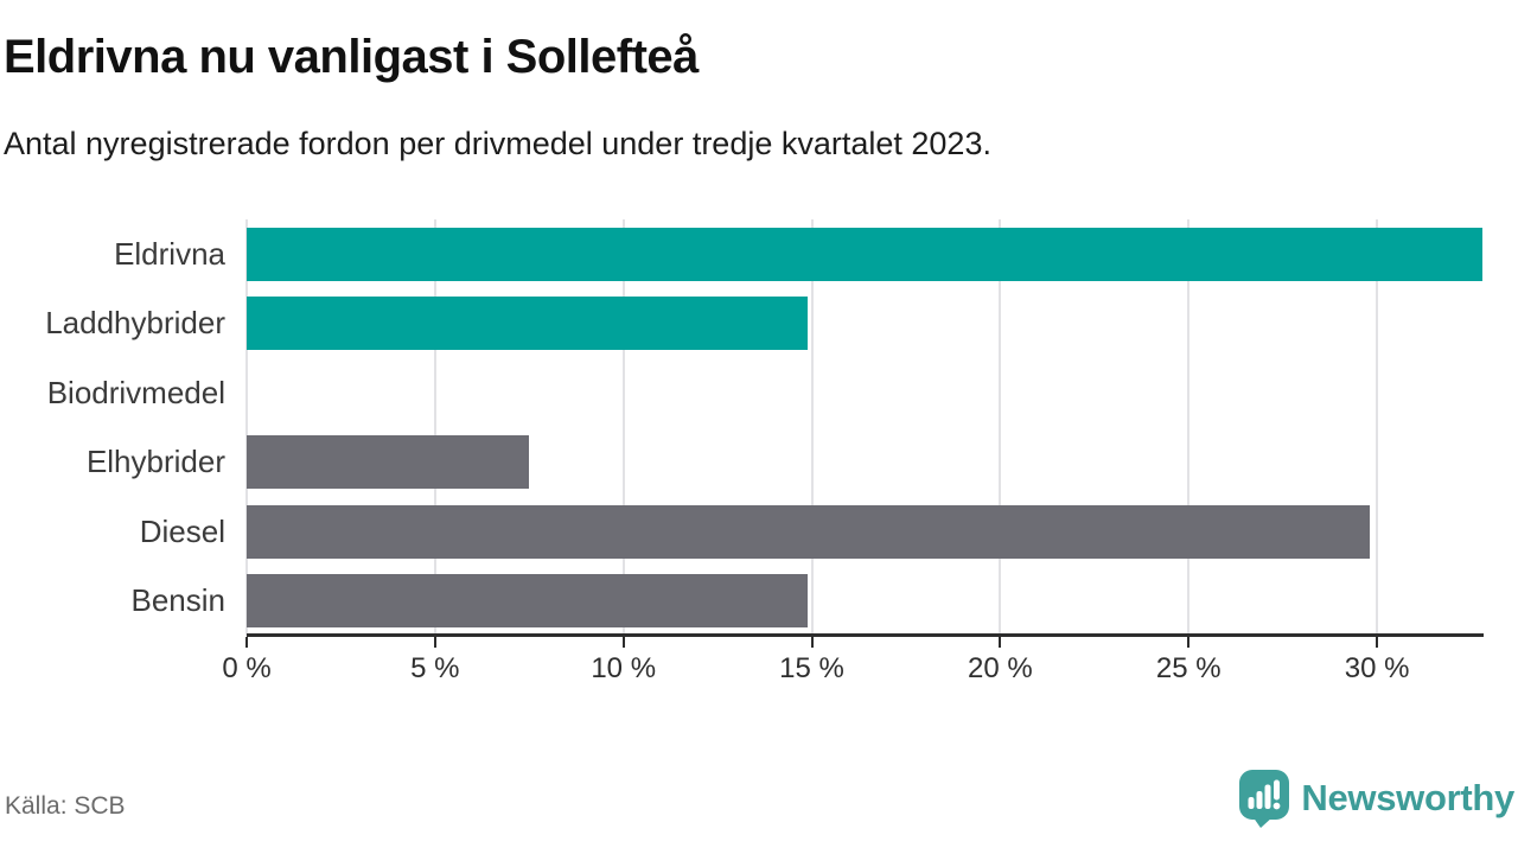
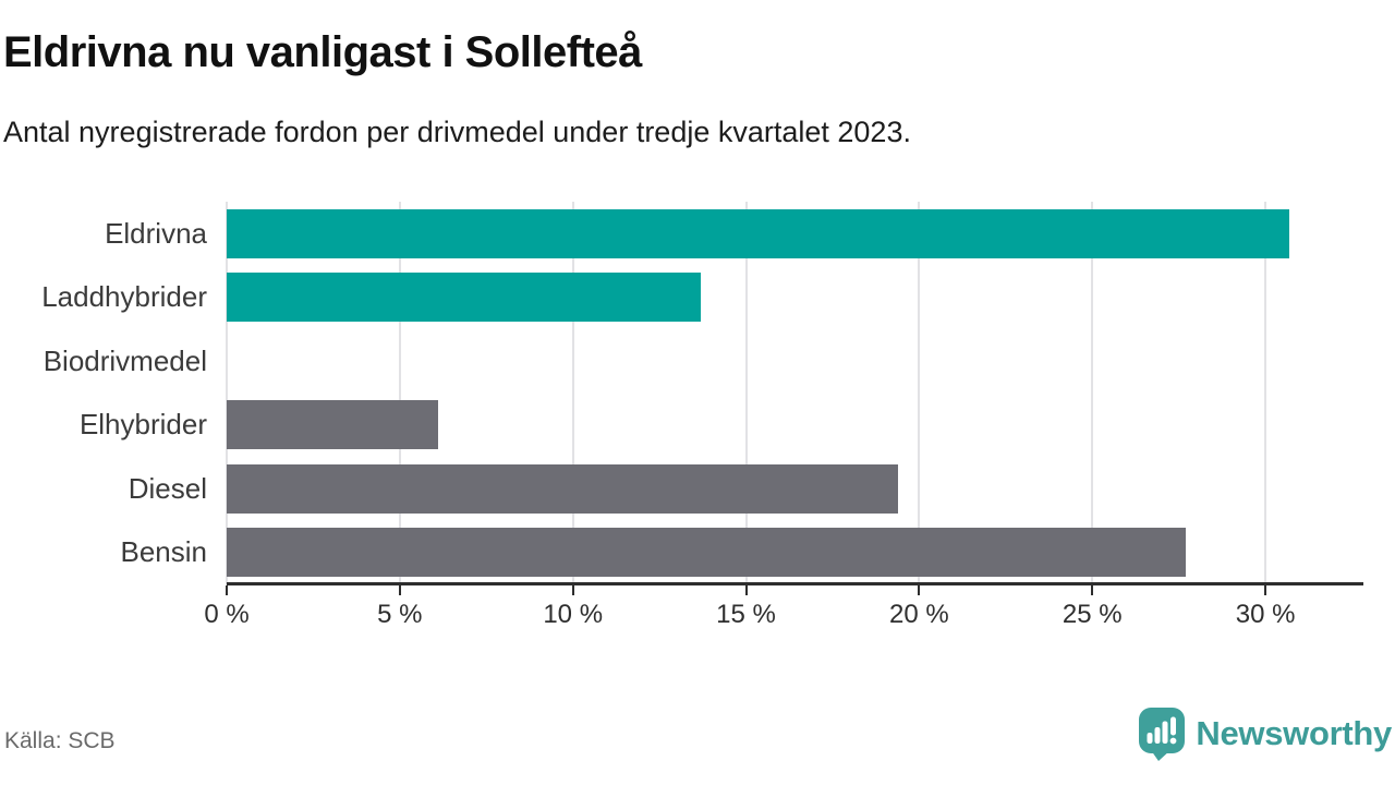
Eldrivna: 32.8% -> 30.7%
Laddhybrider: 14.9% -> 13.7%
Elhybrider: 7.5% -> 6.1%
Diesel: 29.8% -> 19.4%
Bensin: 14.9% -> 27.7%
